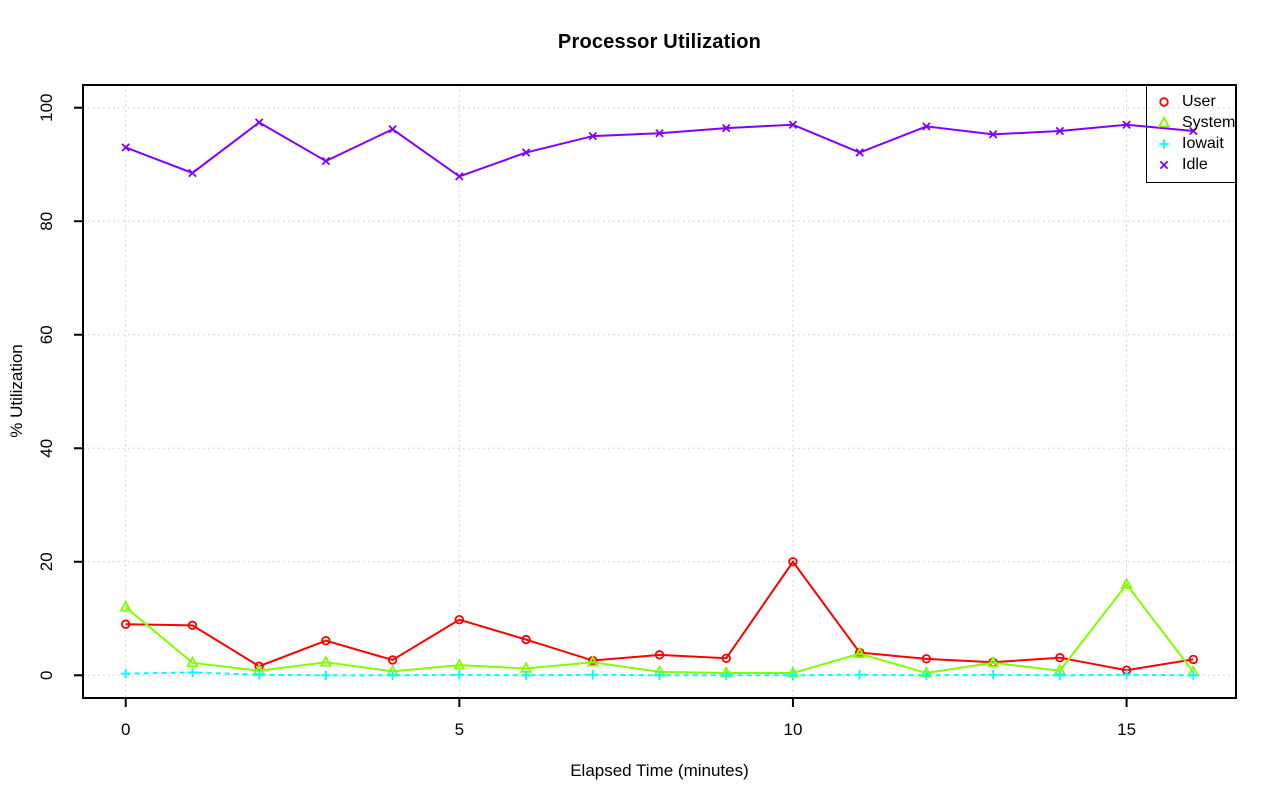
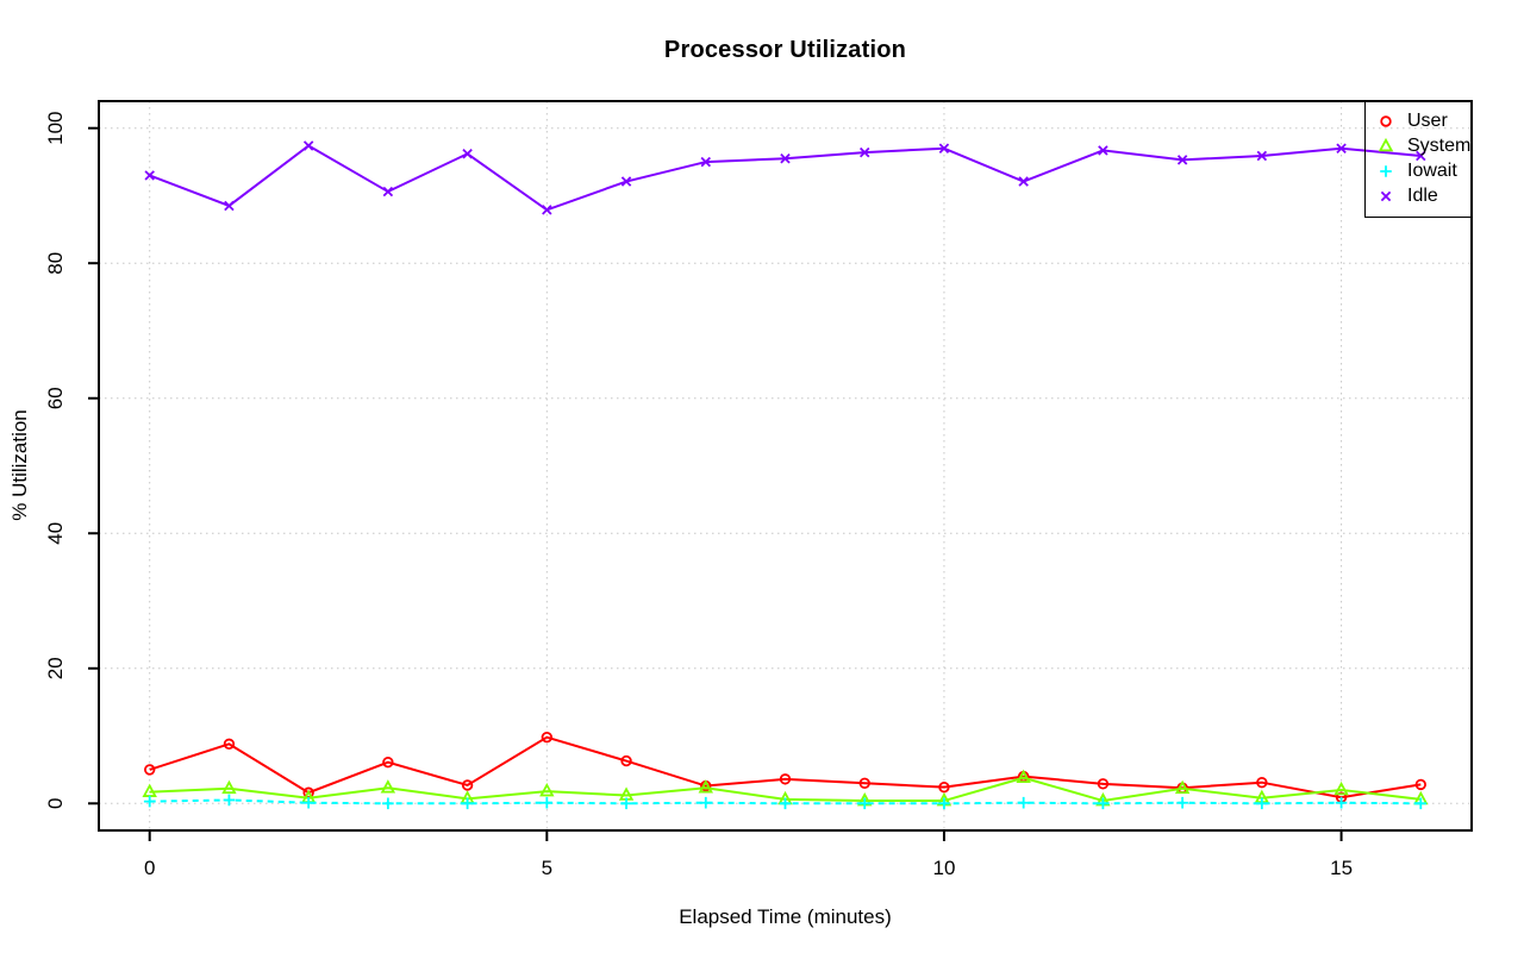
User/0: 9 -> 5
System/0: 12 -> 2
User/10: 20 -> 2
System/15: 16 -> 2
